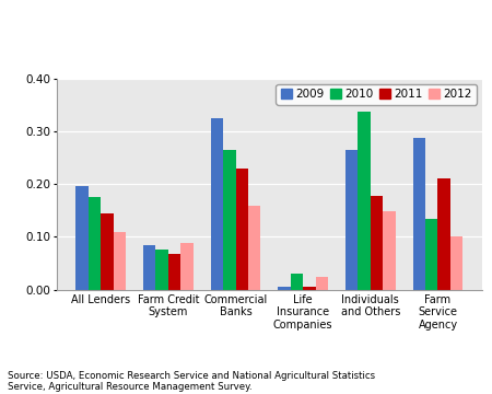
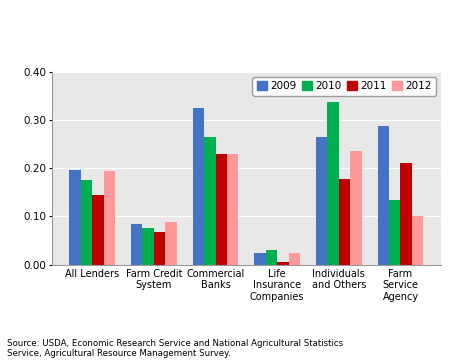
2012/All Lenders: 0.110 -> 0.195
2012/Commercial Banks: 0.160 -> 0.230
2009/Life Insurance Companies: 0.005 -> 0.025
2012/Individuals and Others: 0.148 -> 0.235
